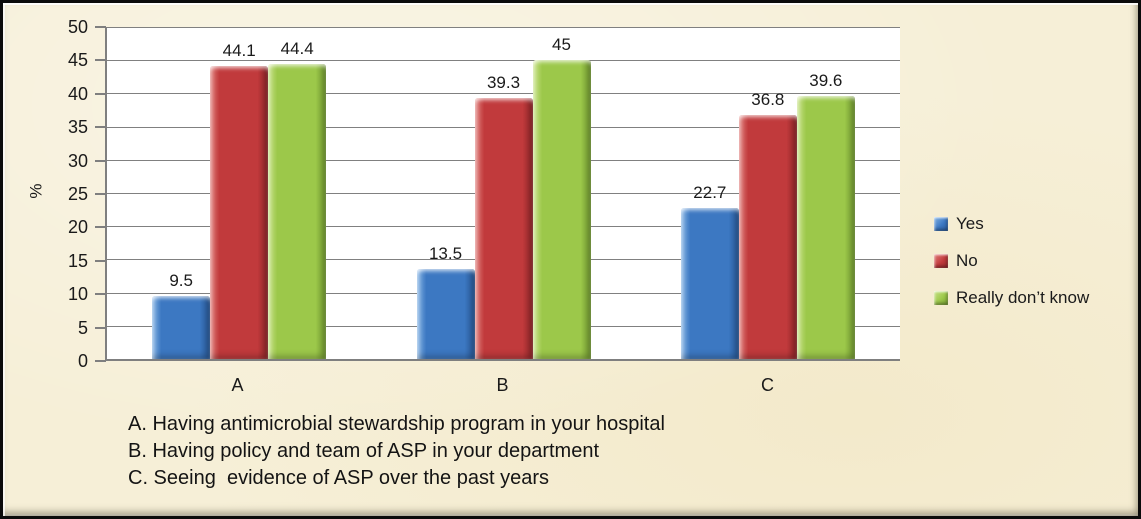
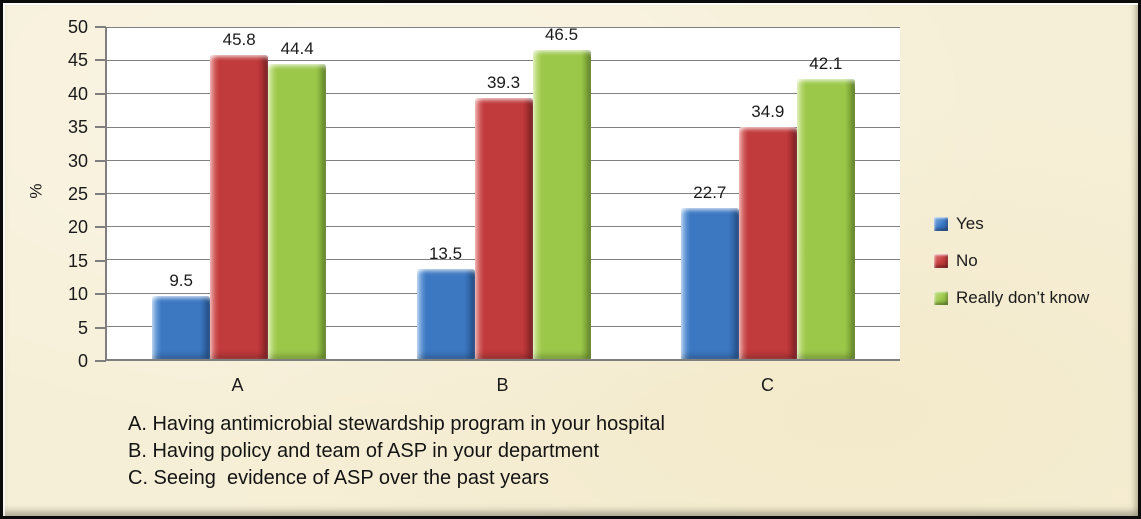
No/A: 44.1 -> 45.8
Really don’t know/B: 45 -> 46.5
No/C: 36.8 -> 34.9
Really don’t know/C: 39.6 -> 42.1
